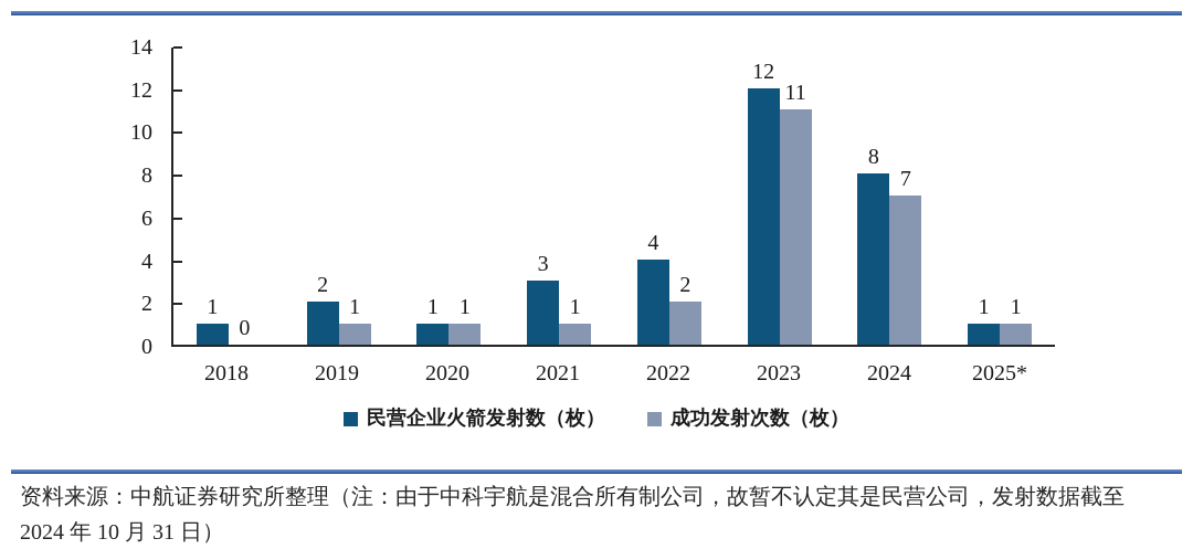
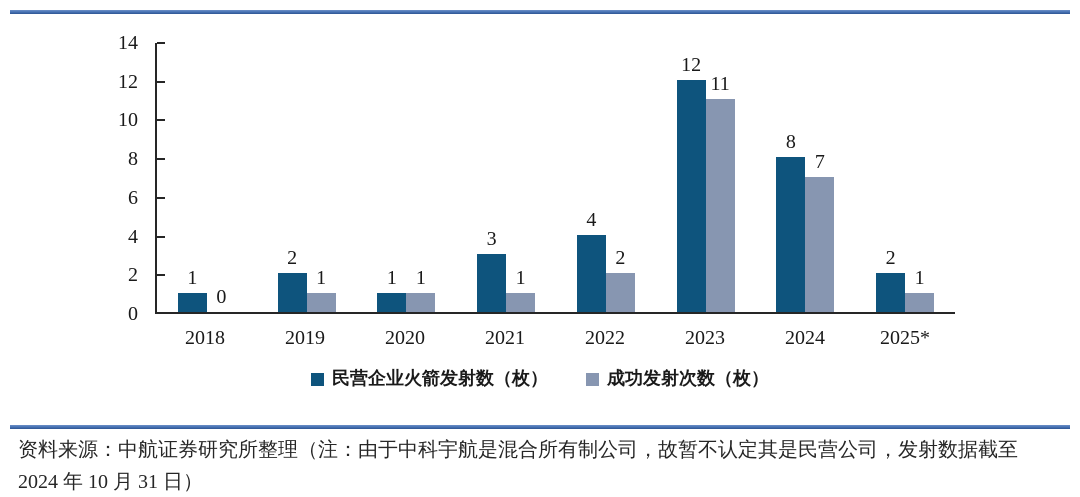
民营企业火箭发射数（枚）/2025*: 1 -> 2
